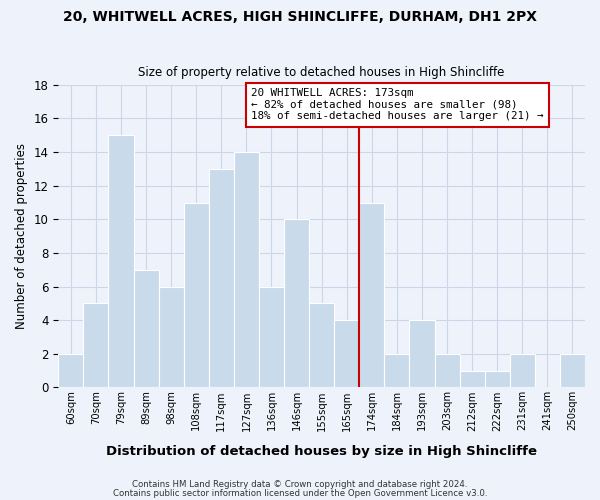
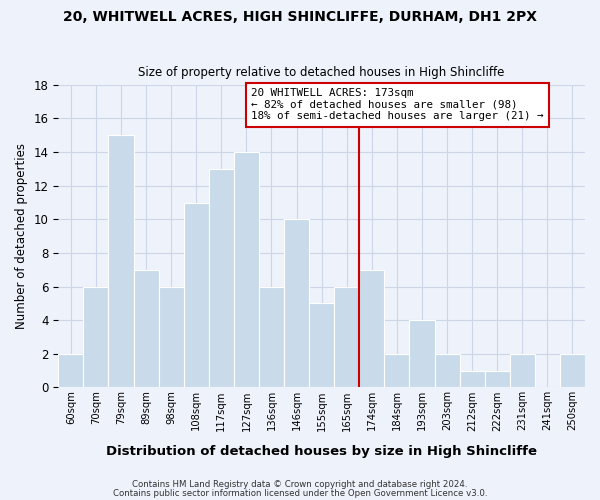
70sqm: 5 -> 6
165sqm: 4 -> 6
174sqm: 11 -> 7
